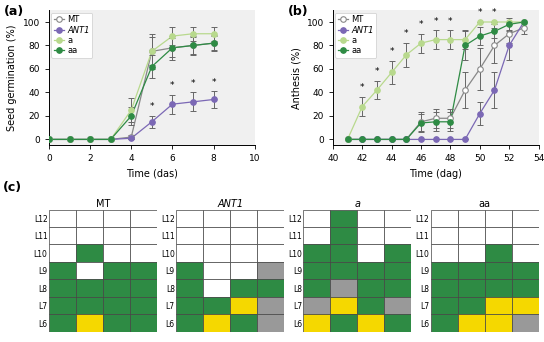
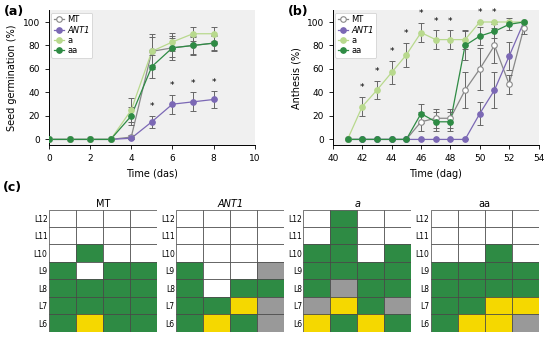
a/6: 88 -> 83
a/46: 82 -> 91
aa/46: 14 -> 22
MT/52: 90 -> 47
ANT1/52: 80 -> 71
